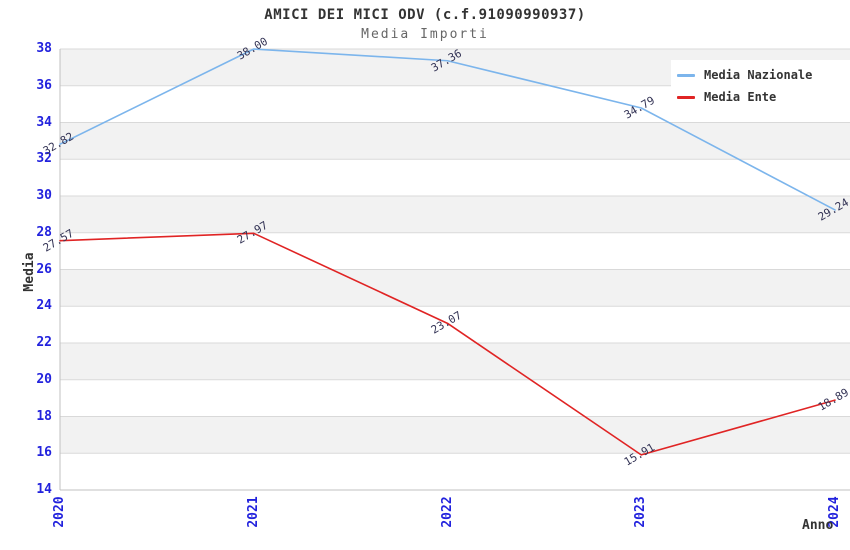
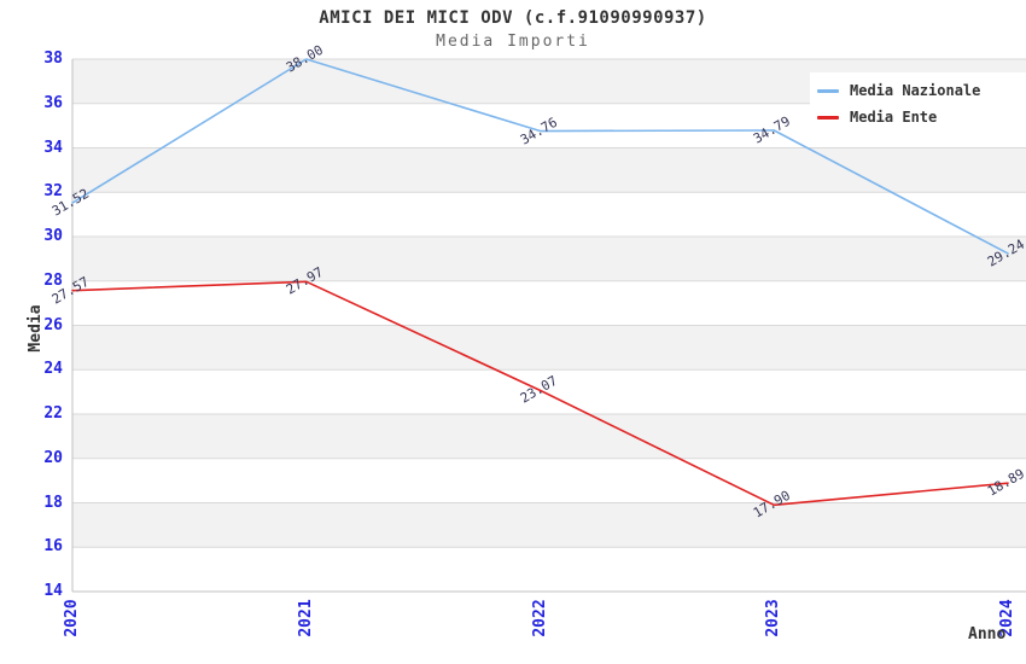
Media Nazionale/2020: 32.82 -> 31.52
Media Nazionale/2022: 37.36 -> 34.76
Media Ente/2023: 15.91 -> 17.90
